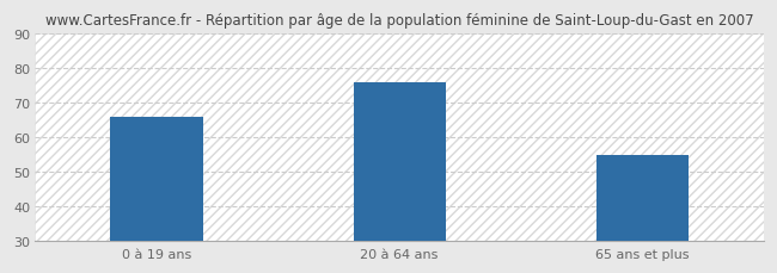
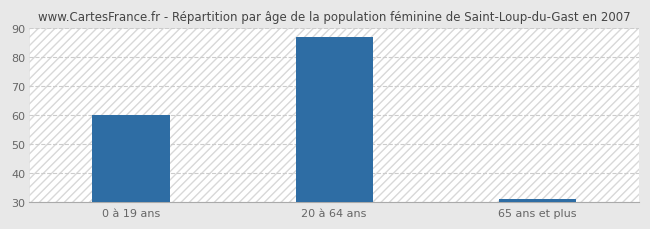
0 à 19 ans: 66 -> 60
20 à 64 ans: 76 -> 87
65 ans et plus: 55 -> 31
